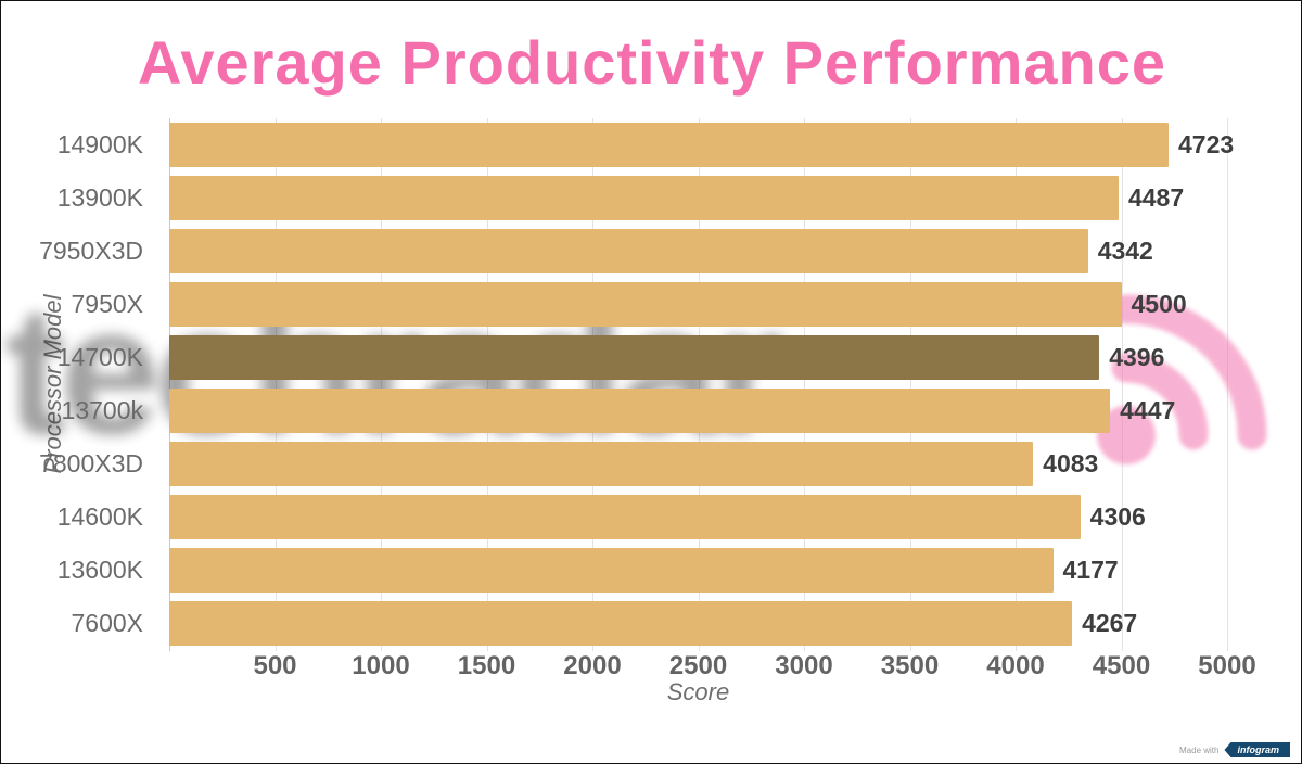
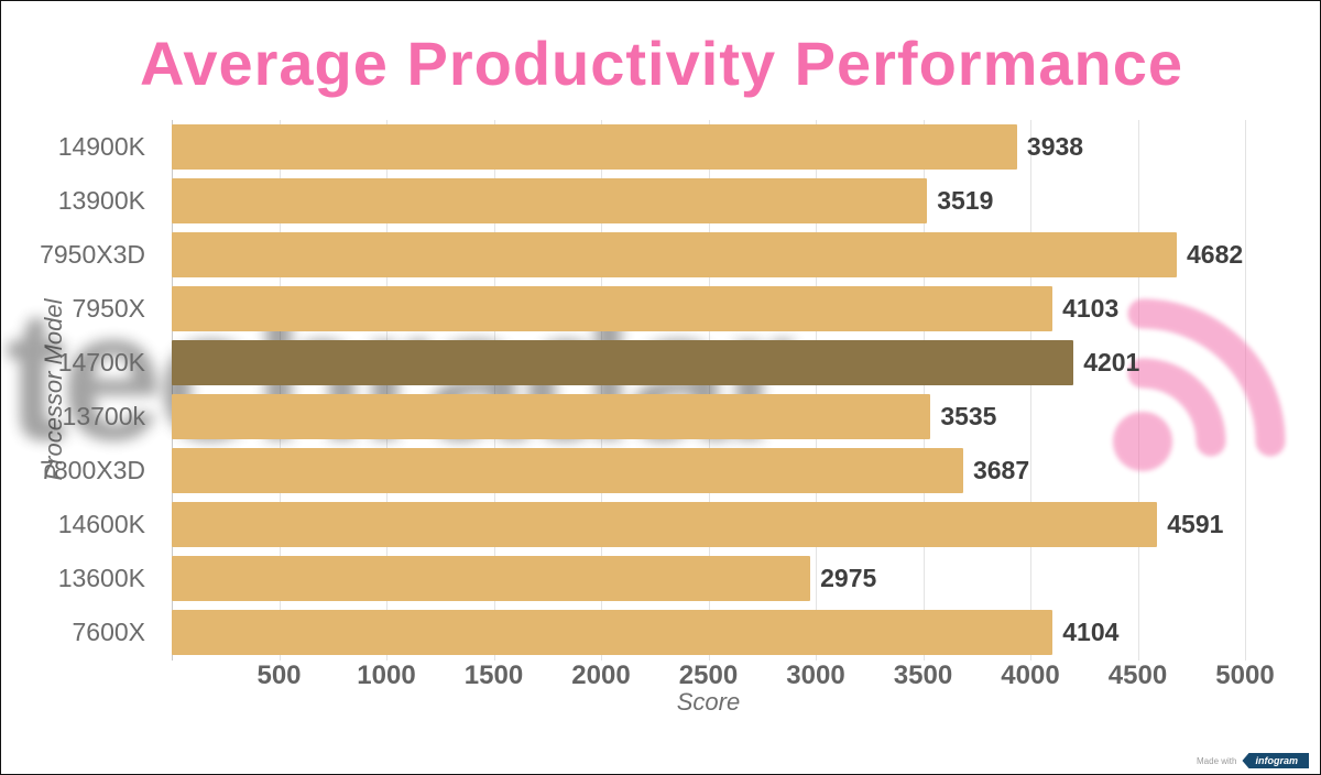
14900K: 4723 -> 3938
13900K: 4487 -> 3519
7950X3D: 4342 -> 4682
7950X: 4500 -> 4103
14700K: 4396 -> 4201
13700k: 4447 -> 3535
7800X3D: 4083 -> 3687
14600K: 4306 -> 4591
13600K: 4177 -> 2975
7600X: 4267 -> 4104
